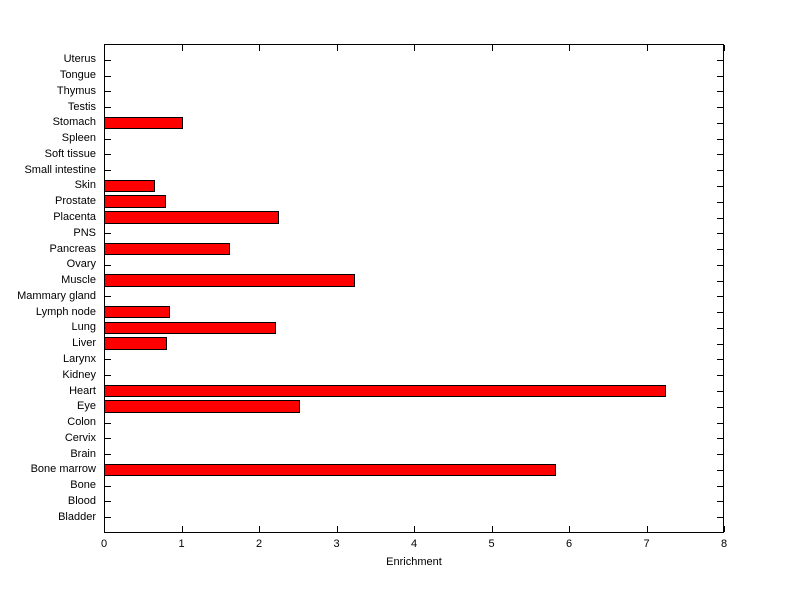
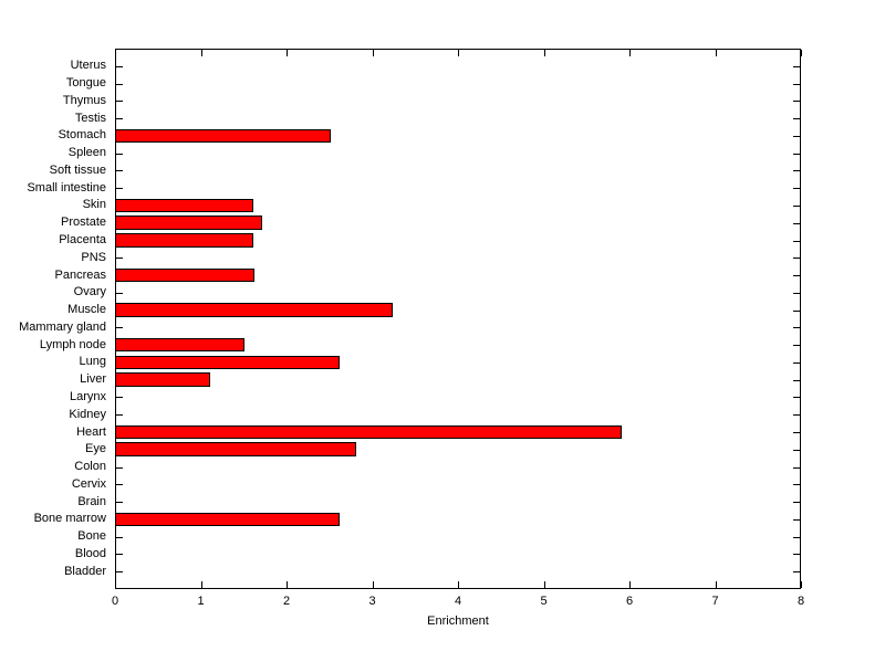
Stomach: 1.0 -> 2.5
Skin: 0.6 -> 1.6
Prostate: 0.8 -> 1.7
Placenta: 2.2 -> 1.6
Lymph node: 0.8 -> 1.5
Lung: 2.2 -> 2.6
Liver: 0.8 -> 1.1
Heart: 7.2 -> 5.9
Eye: 2.5 -> 2.8
Bone marrow: 5.8 -> 2.6
